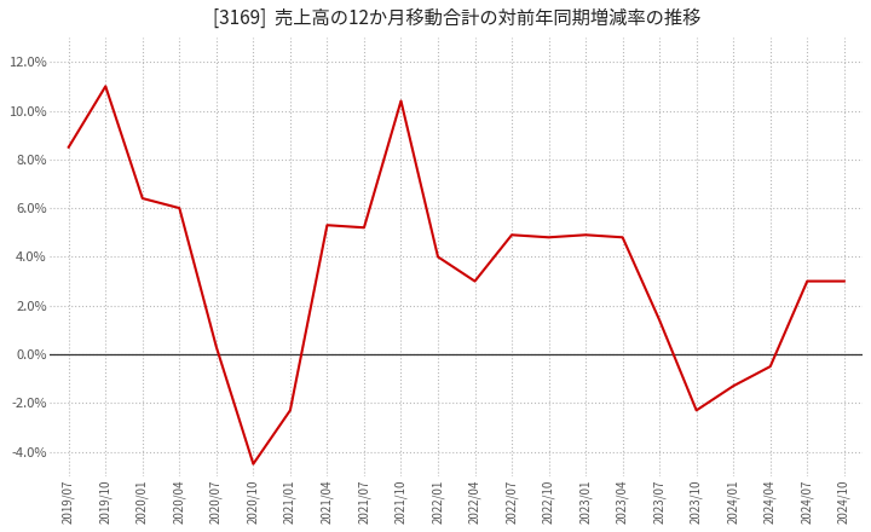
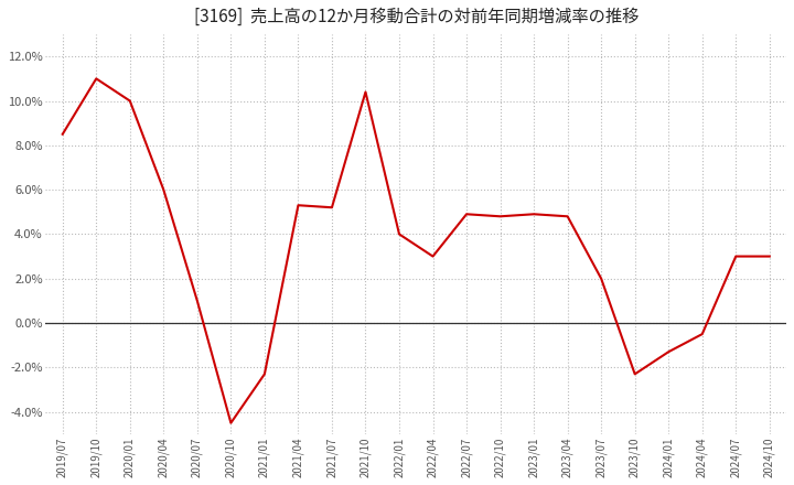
2020/01: 6.4% -> 10.0%
2020/07: 0.3% -> 1.0%
2023/07: 1.4% -> 2.0%
